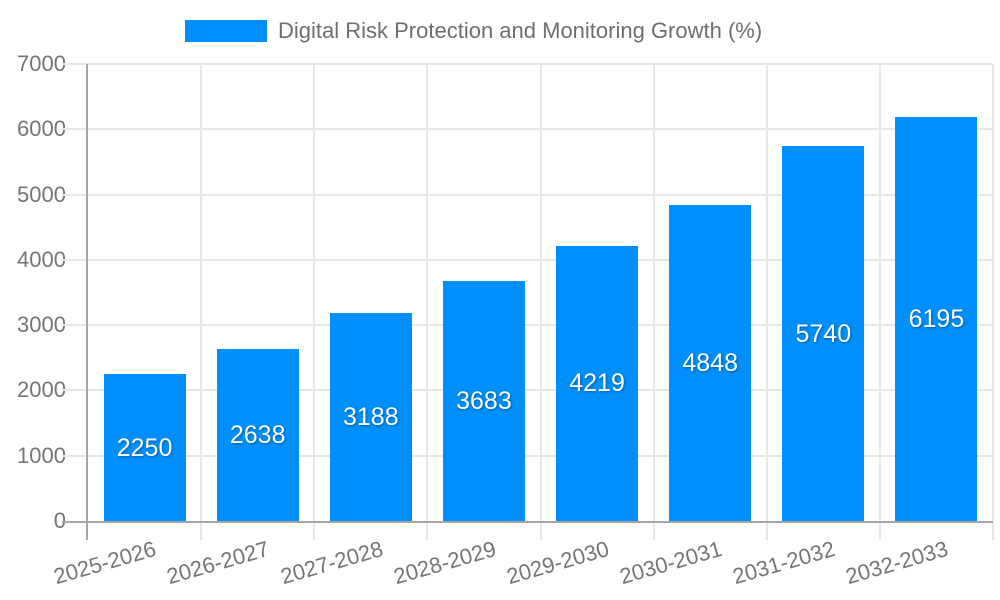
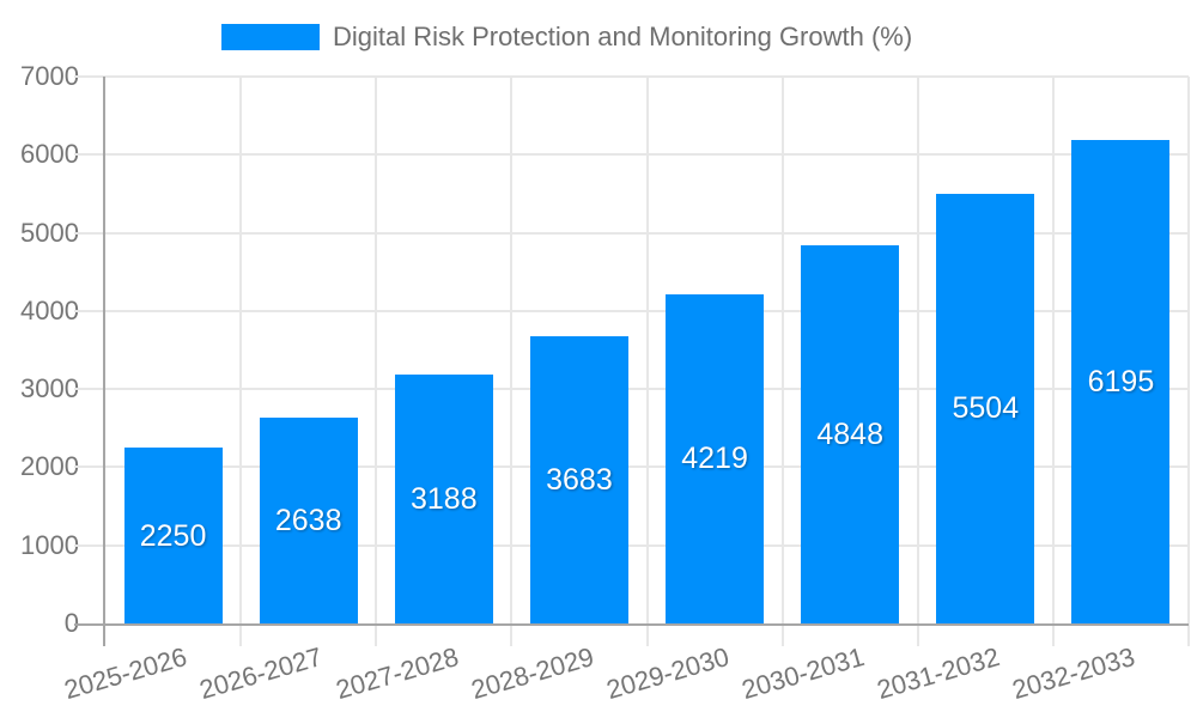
2031-2032: 5740 -> 5504
